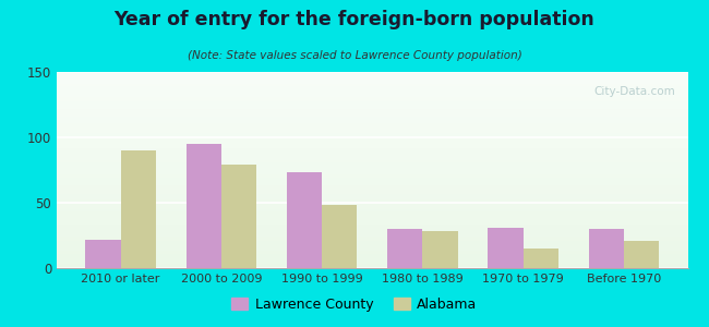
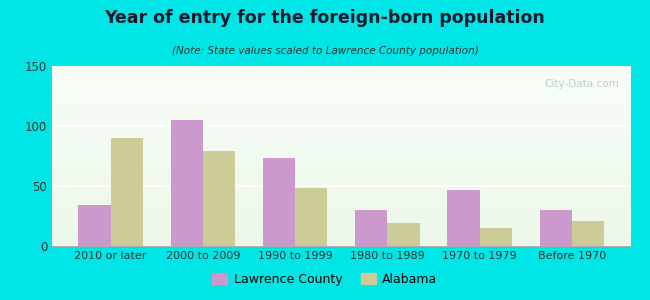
Lawrence County/2010 or later: 22 -> 34
Lawrence County/2000 to 2009: 95 -> 105
Alabama/1980 to 1989: 28 -> 19
Lawrence County/1970 to 1979: 31 -> 47
